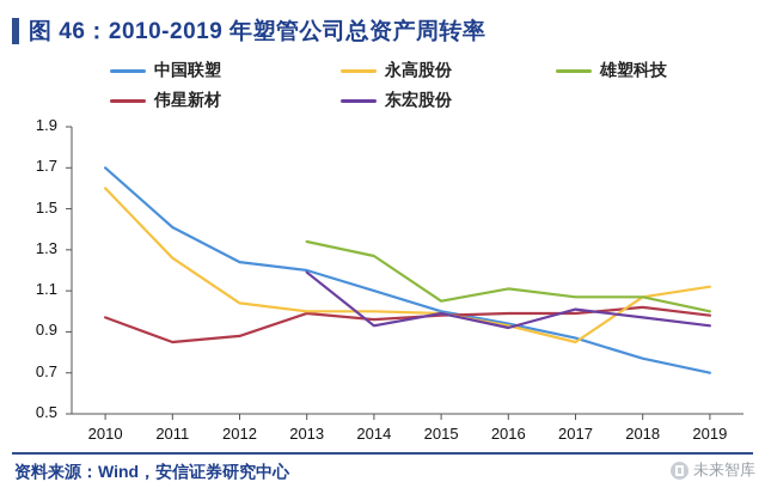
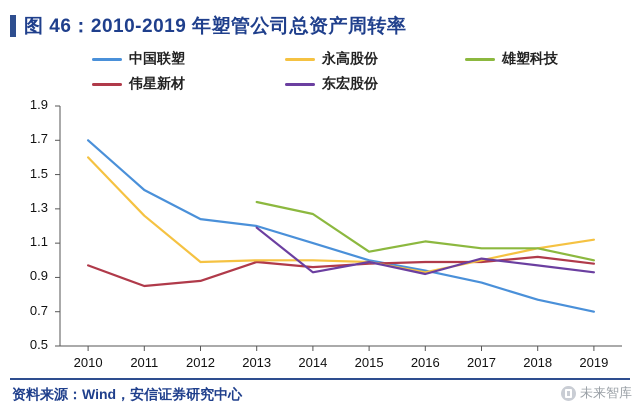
永高股份/2012: 1.04 -> 0.99
永高股份/2017: 0.85 -> 1.00
